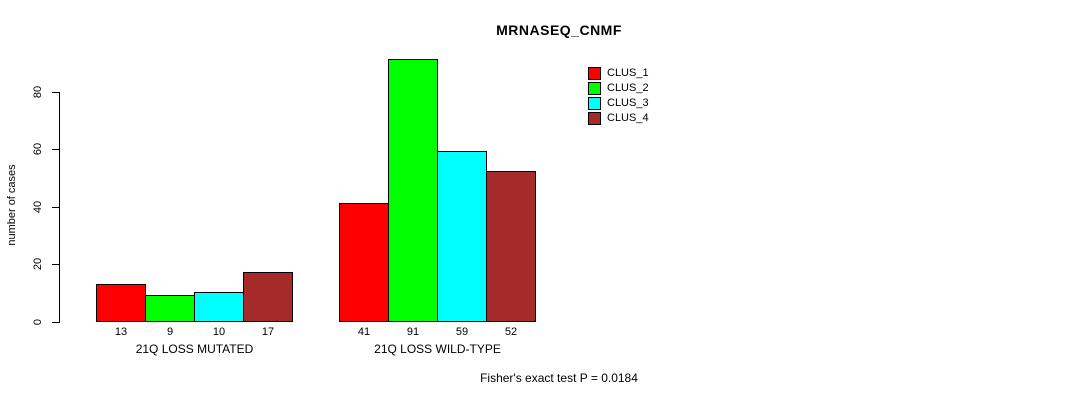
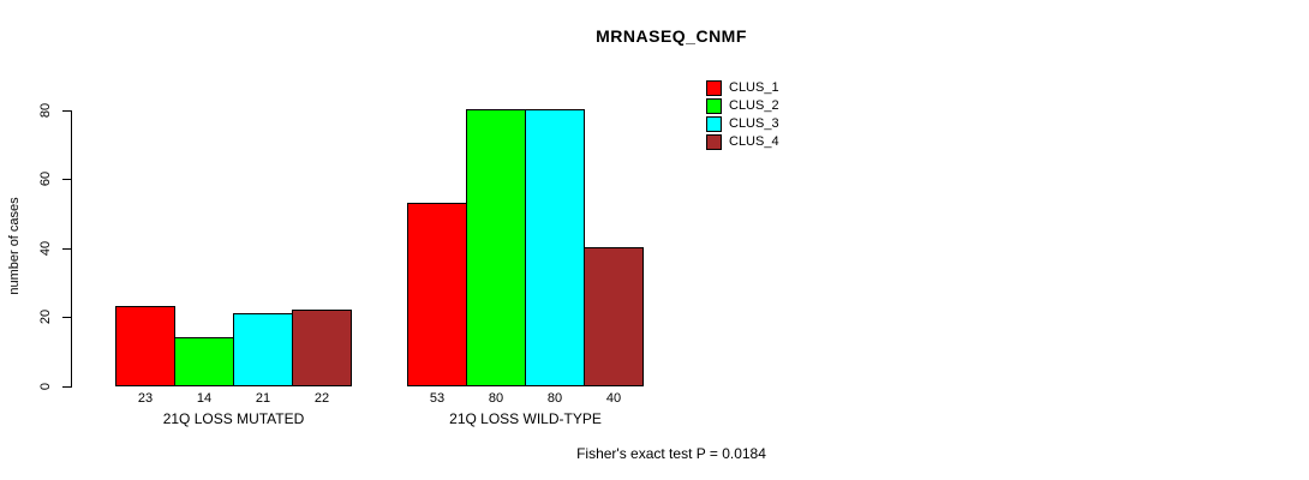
CLUS_1/21Q LOSS MUTATED: 13 -> 23
CLUS_2/21Q LOSS MUTATED: 9 -> 14
CLUS_3/21Q LOSS MUTATED: 10 -> 21
CLUS_4/21Q LOSS MUTATED: 17 -> 22
CLUS_1/21Q LOSS WILD-TYPE: 41 -> 53
CLUS_2/21Q LOSS WILD-TYPE: 91 -> 80
CLUS_3/21Q LOSS WILD-TYPE: 59 -> 80
CLUS_4/21Q LOSS WILD-TYPE: 52 -> 40
